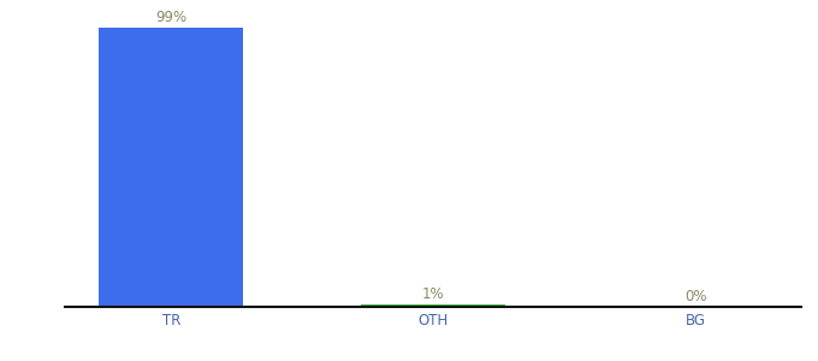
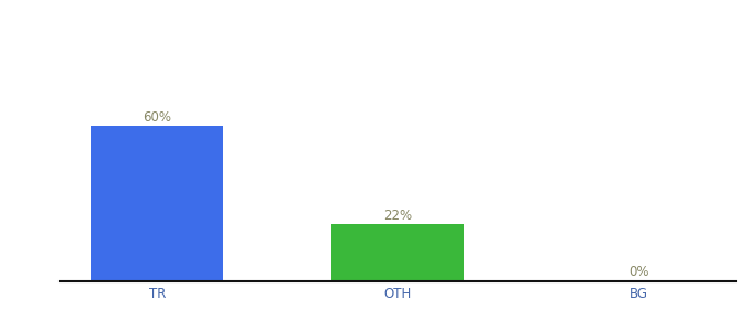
TR: 99% -> 60%
OTH: 1% -> 22%
